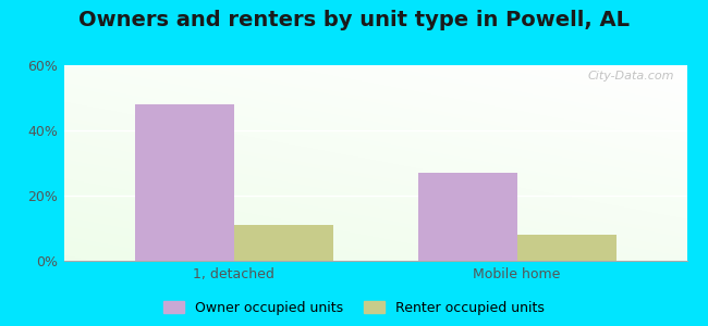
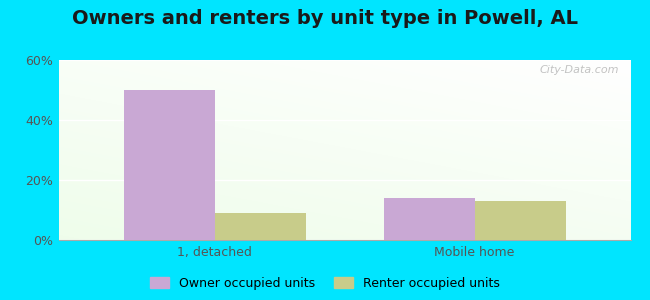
Owner occupied units/1, detached: 48% -> 50%
Renter occupied units/1, detached: 11% -> 9%
Owner occupied units/Mobile home: 27% -> 14%
Renter occupied units/Mobile home: 8% -> 13%
